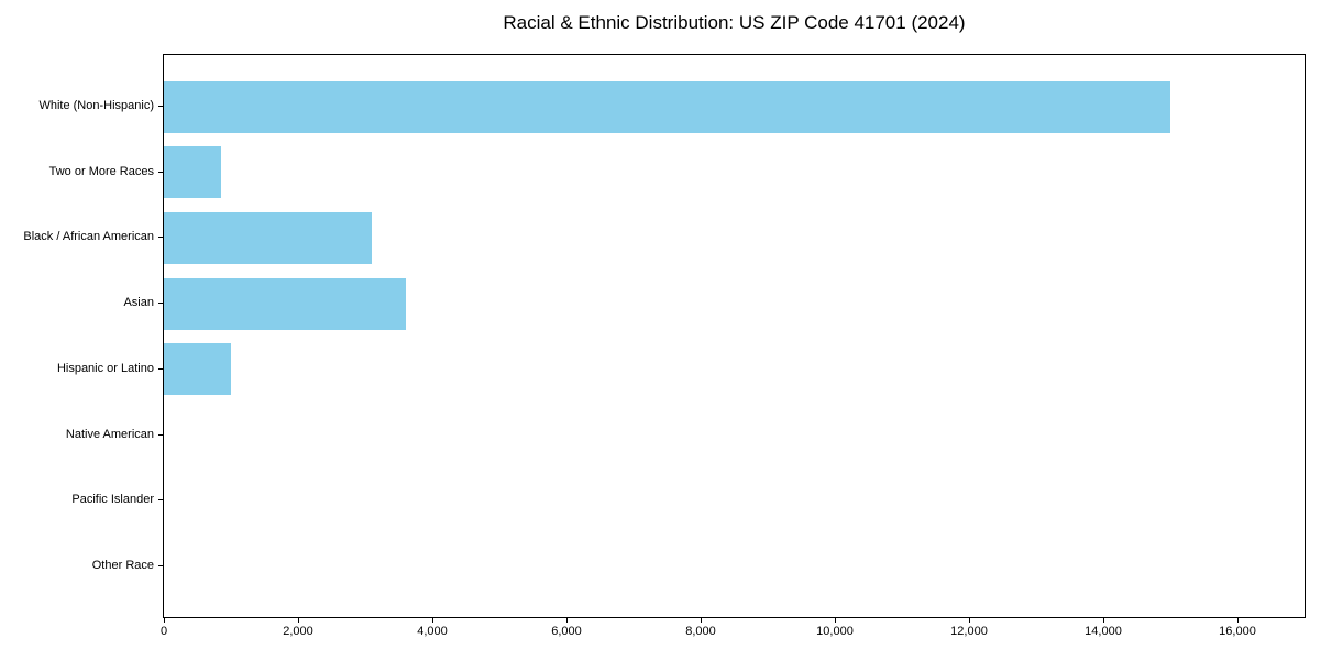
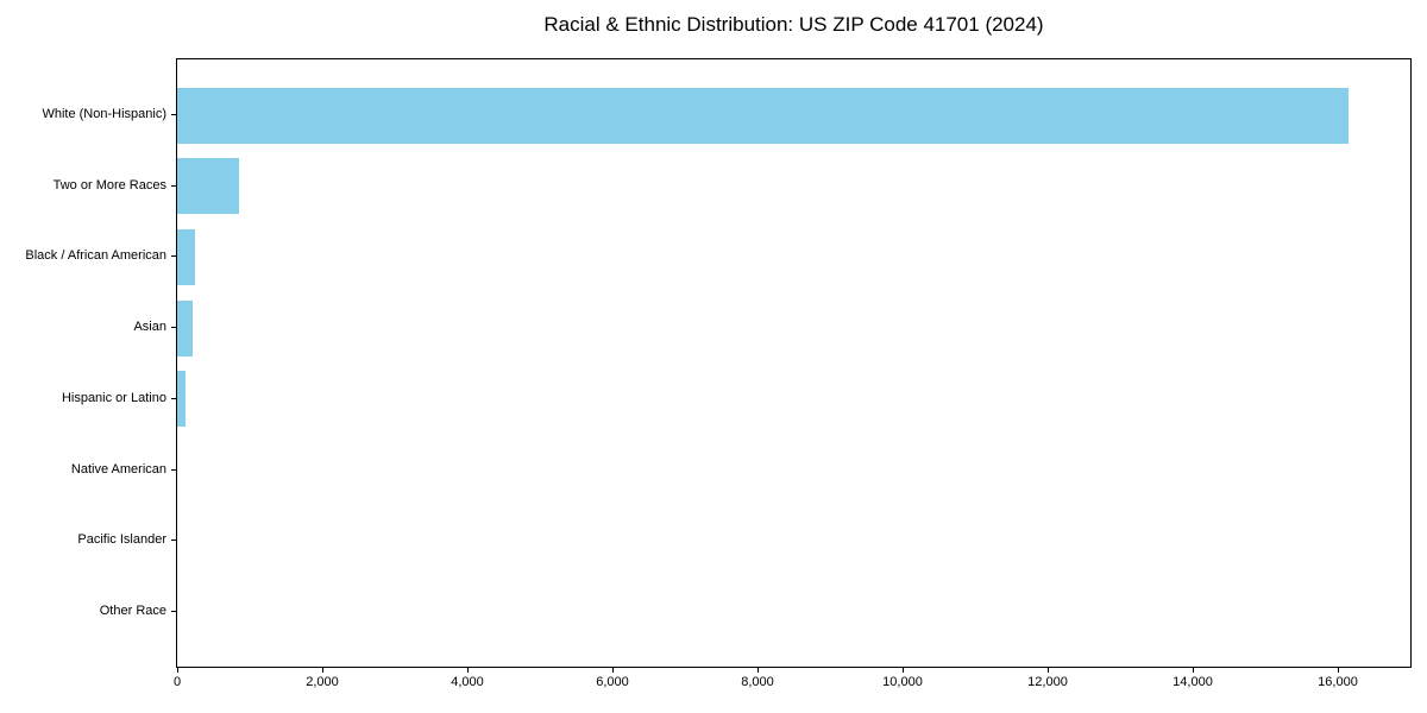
White (Non-Hispanic): 15000 -> 16200
Black / African American: 3100 -> 200
Asian: 3600 -> 200
Hispanic or Latino: 1000 -> 100
